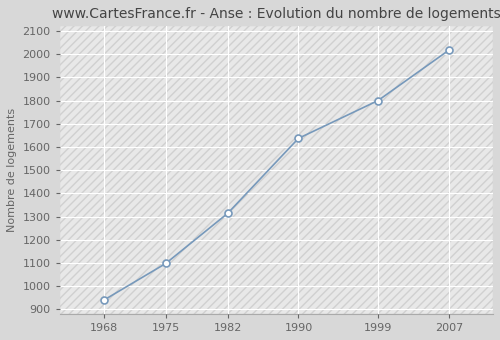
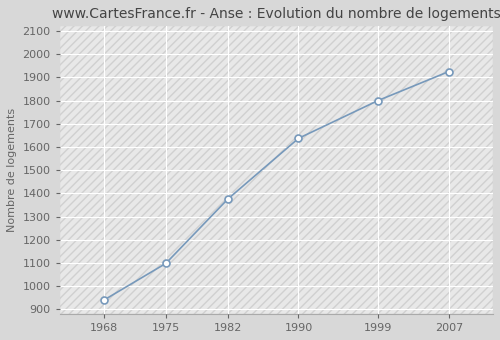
1982: 1314 -> 1375
2007: 2017 -> 1925
